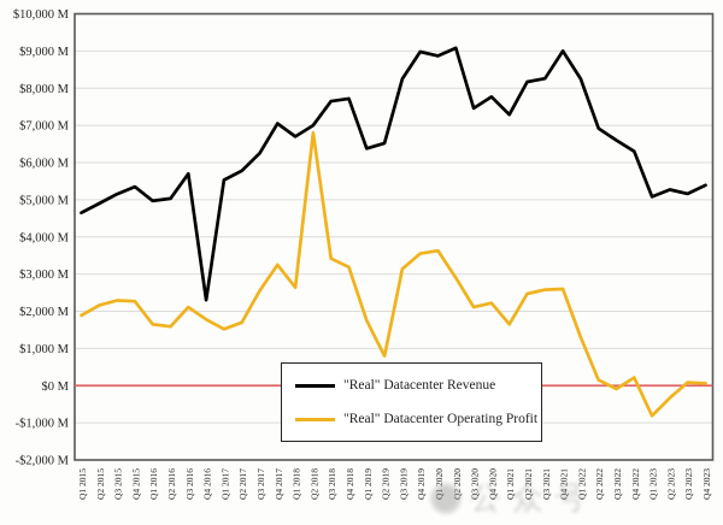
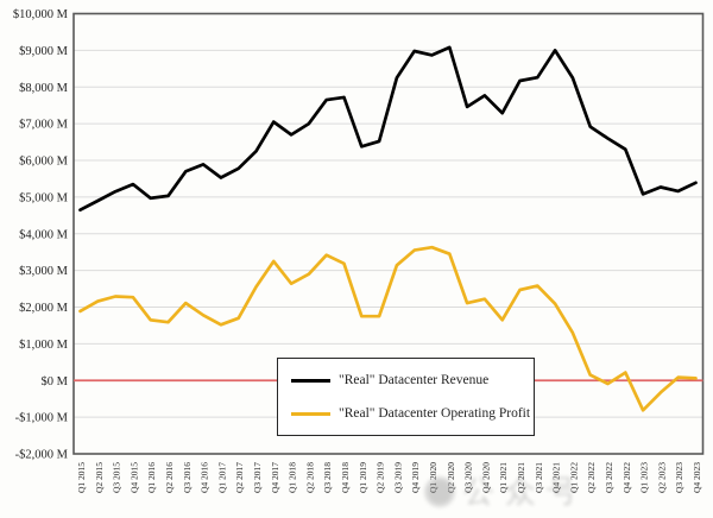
"Real" Datacenter Revenue/Q4 2016: $2300M -> $5900M
"Real" Datacenter Operating Profit/Q2 2018: $6800M -> $2900M
"Real" Datacenter Operating Profit/Q2 2019: $800M -> $1800M
"Real" Datacenter Operating Profit/Q2 2020: $2900M -> $3400M
"Real" Datacenter Operating Profit/Q4 2021: $2600M -> $2100M
